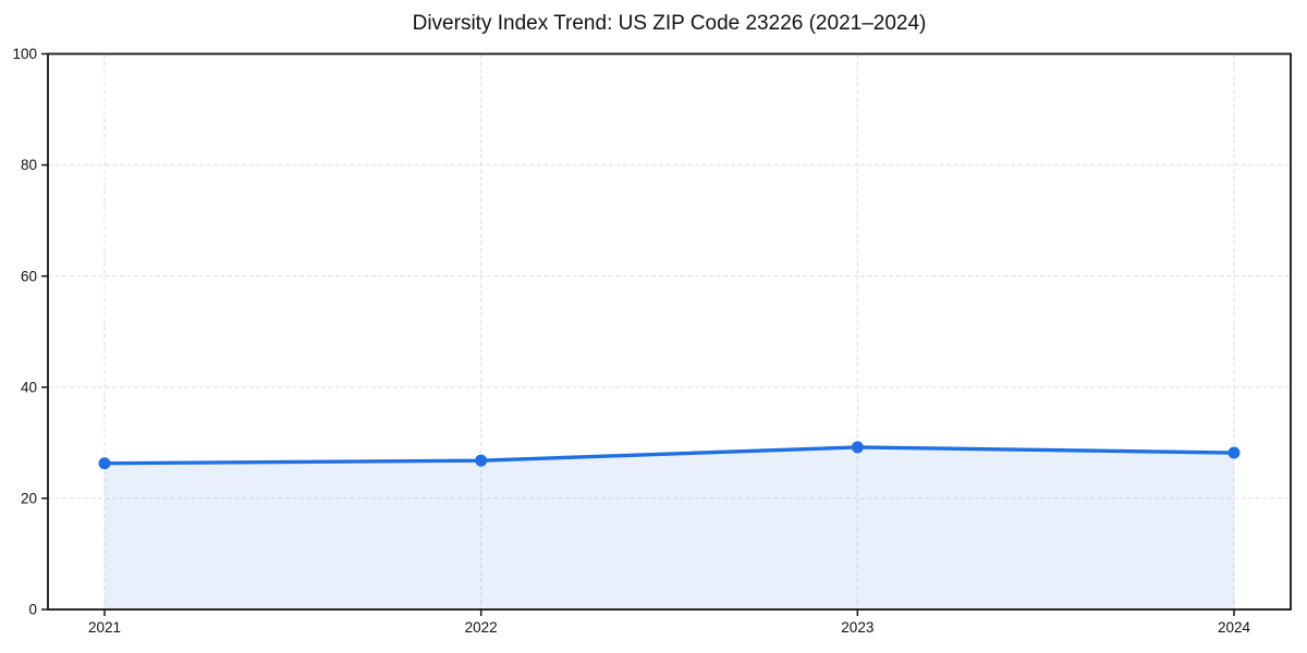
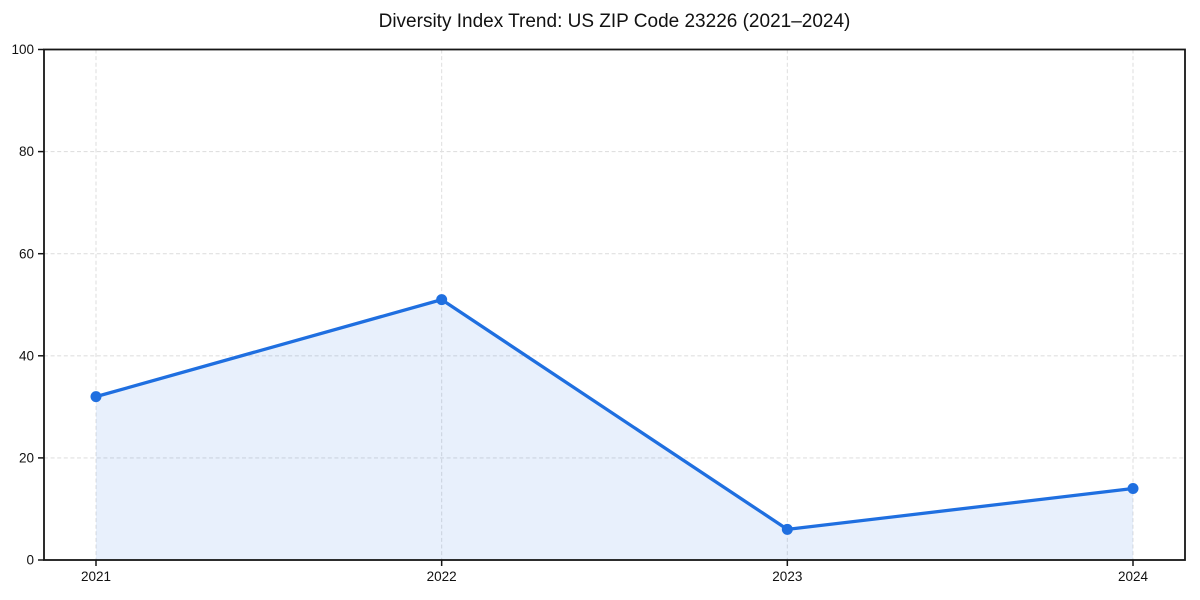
2021: 26 -> 32
2022: 27 -> 51
2023: 29 -> 6
2024: 28 -> 14
